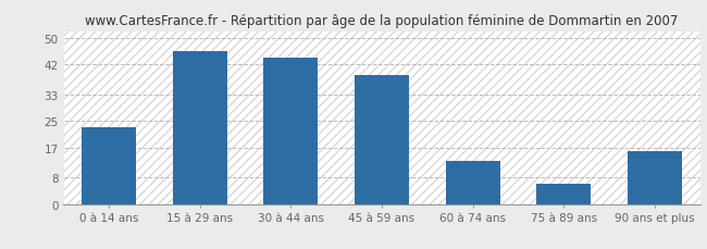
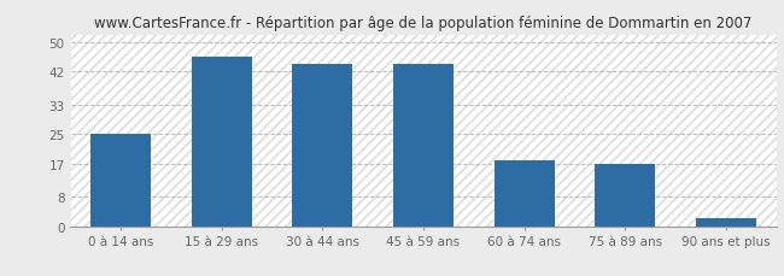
0 à 14 ans: 23 -> 25
45 à 59 ans: 39 -> 44
60 à 74 ans: 13 -> 18
75 à 89 ans: 6 -> 17
90 ans et plus: 16 -> 2
